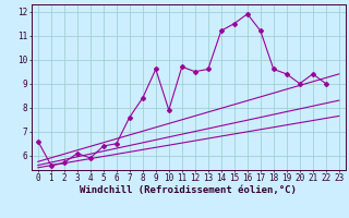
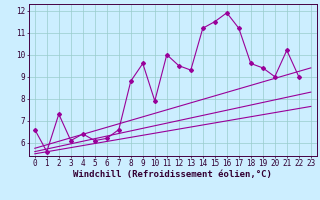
2: 5.7 -> 7.3
4: 5.9 -> 6.4
5: 6.4 -> 6.1
6: 6.5 -> 6.2
7: 7.6 -> 6.6
8: 8.4 -> 8.8
11: 9.7 -> 10.0
13: 9.6 -> 9.3
21: 9.4 -> 10.2
